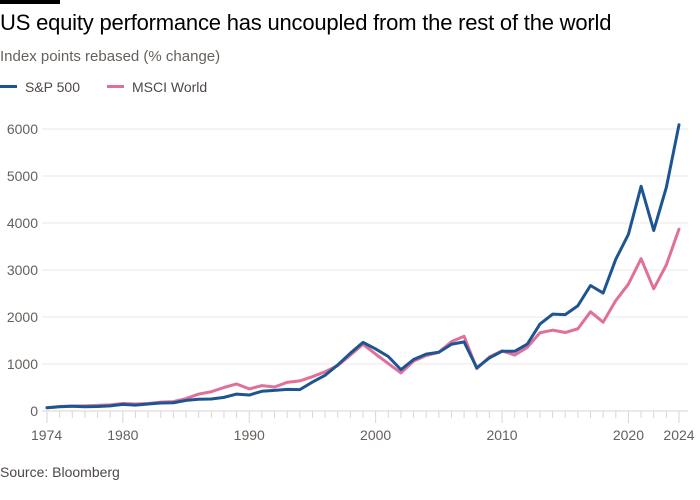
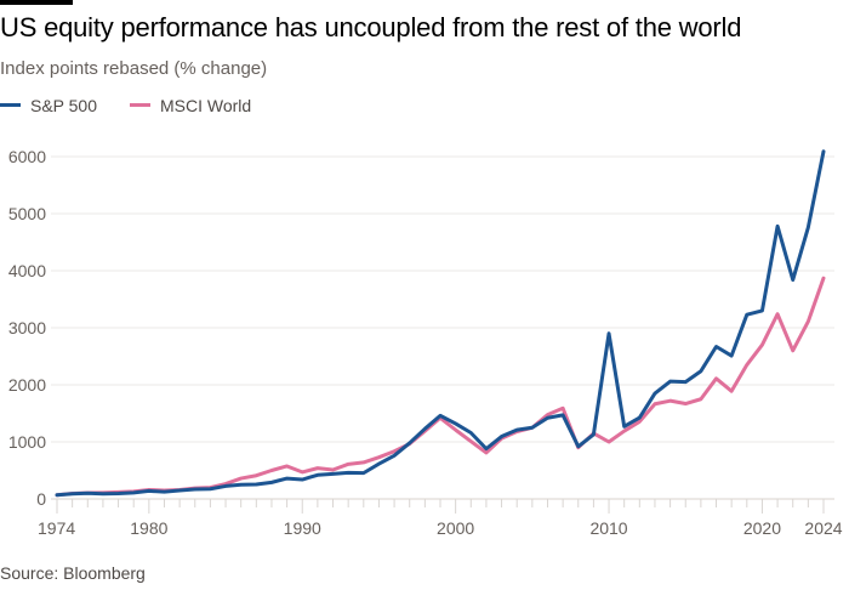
S&P 500/2010: 1300 -> 2900
MSCI World/2010: 1300 -> 1000
S&P 500/2020: 3800 -> 3300
